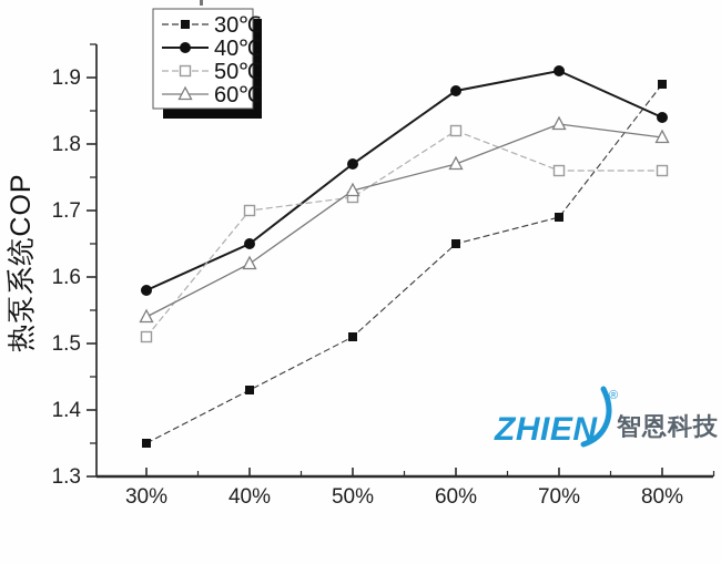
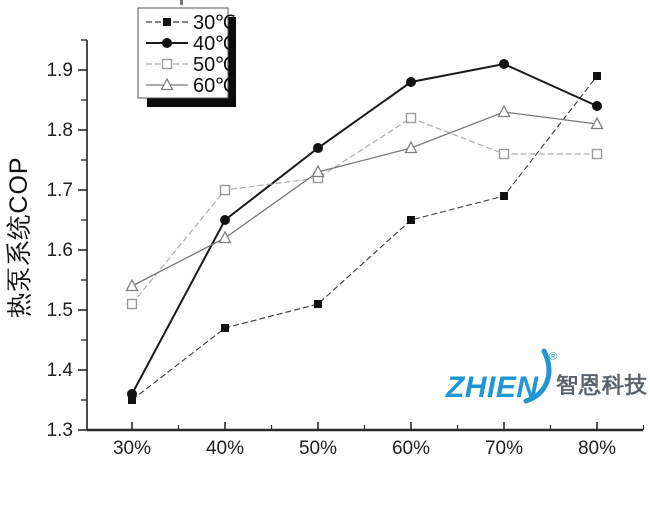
40℃/30%: 1.58 -> 1.36
30℃/40%: 1.43 -> 1.47
